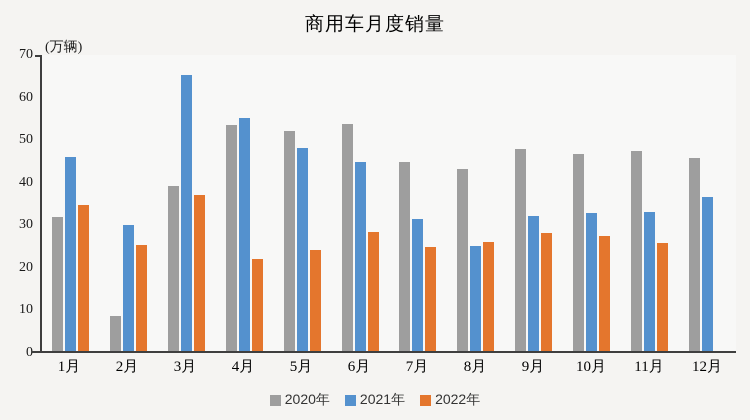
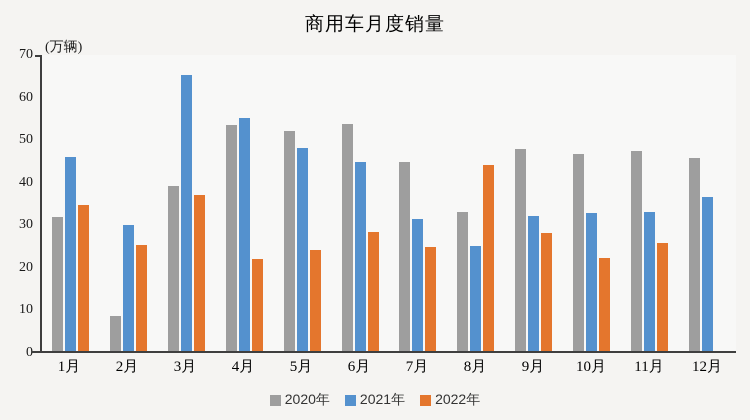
2020年/8月: 43 -> 33
2022年/8月: 26 -> 44
2022年/10月: 27 -> 22
